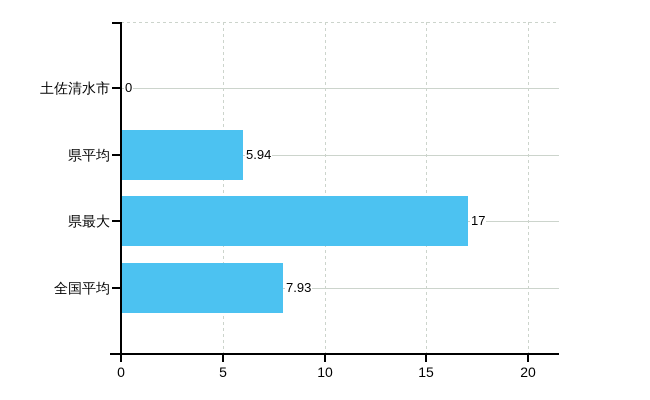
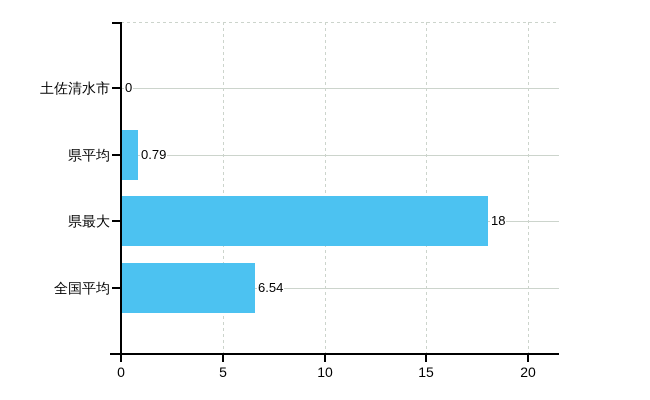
県平均: 5.94 -> 0.79
県最大: 17 -> 18
全国平均: 7.93 -> 6.54
